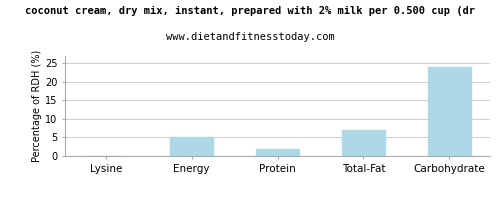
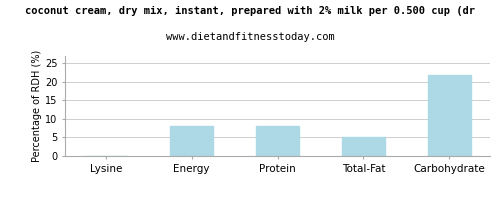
Energy: 5 -> 8
Protein: 2 -> 8
Total-Fat: 7 -> 5
Carbohydrate: 24 -> 22
